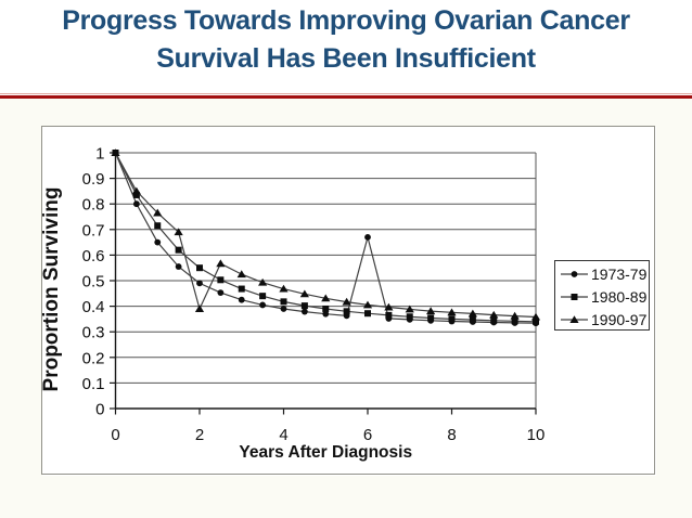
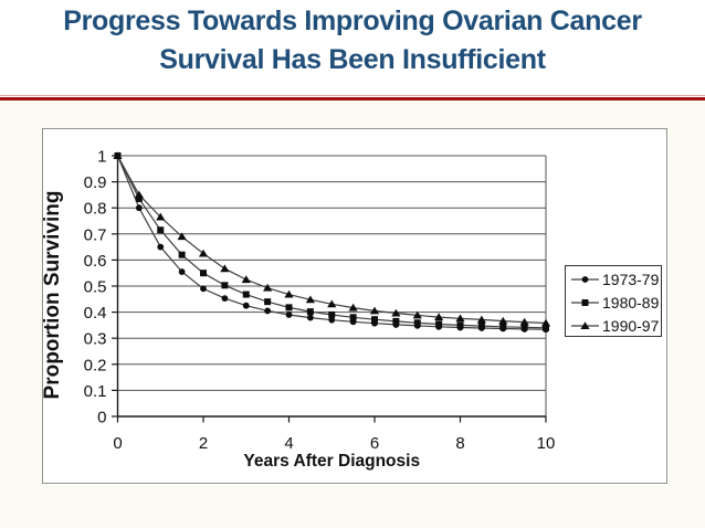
1990-97/2: 0.39 -> 0.62
1973-79/6: 0.67 -> 0.36
